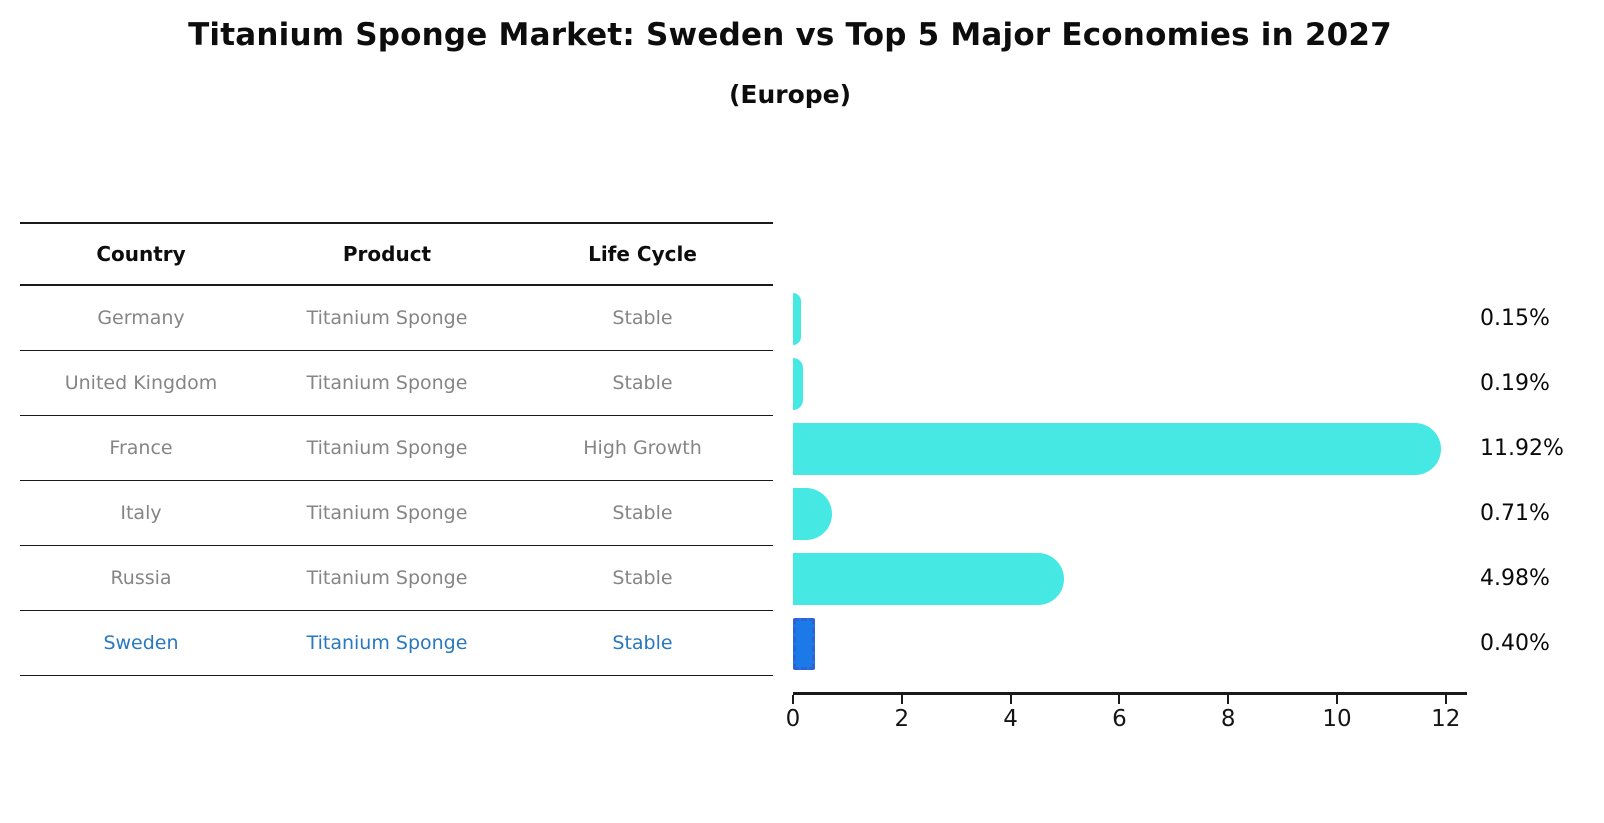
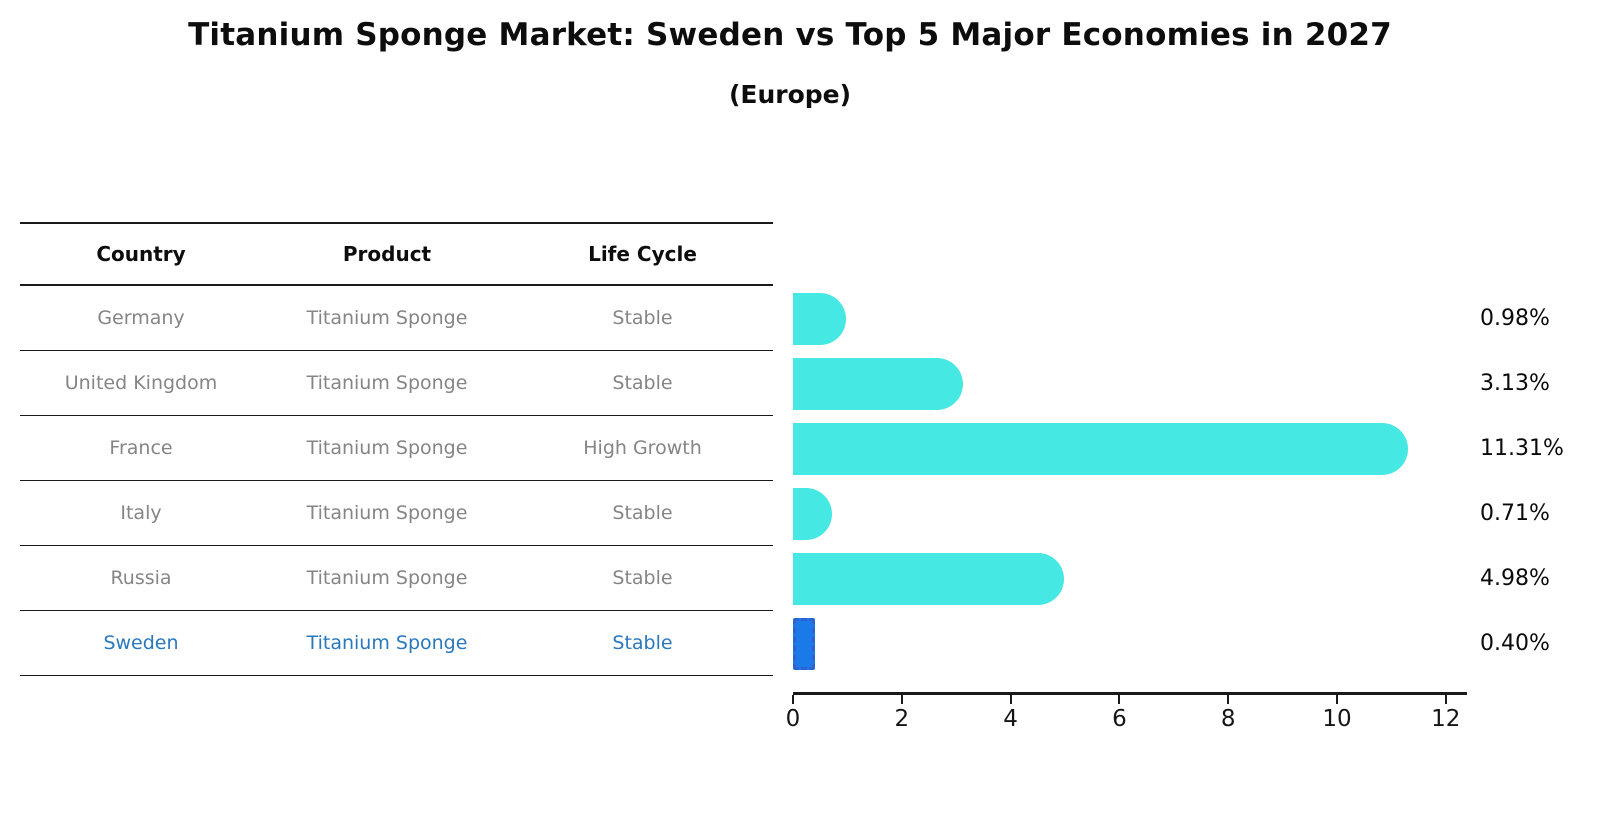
Germany: 0.15% -> 0.98%
United Kingdom: 0.19% -> 3.13%
France: 11.92% -> 11.31%
